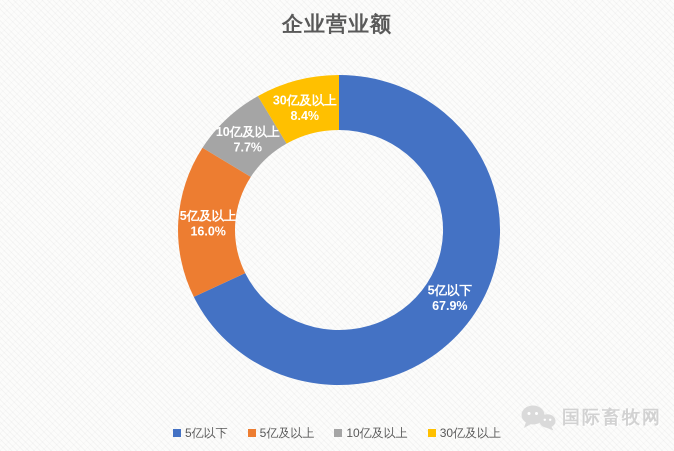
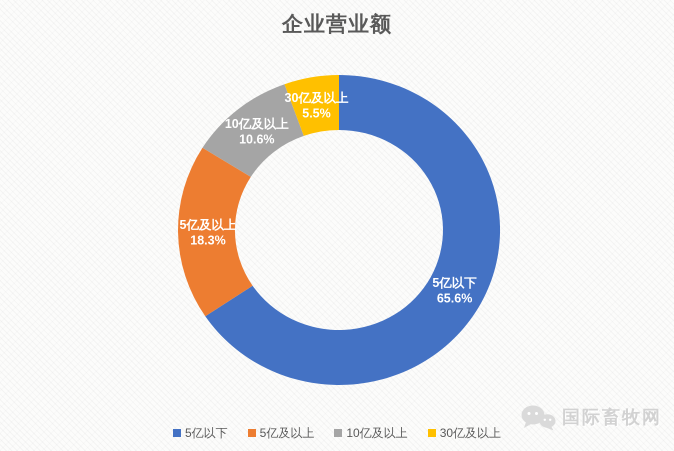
5亿以下: 67.9% -> 65.6%
5亿及以上: 16.0% -> 18.3%
10亿及以上: 7.7% -> 10.6%
30亿及以上: 8.4% -> 5.5%
